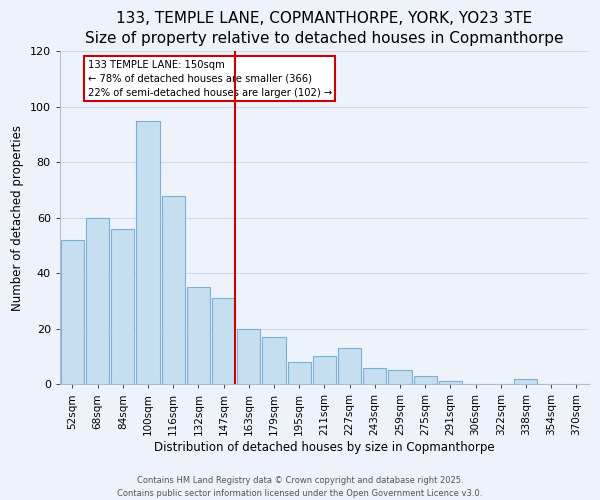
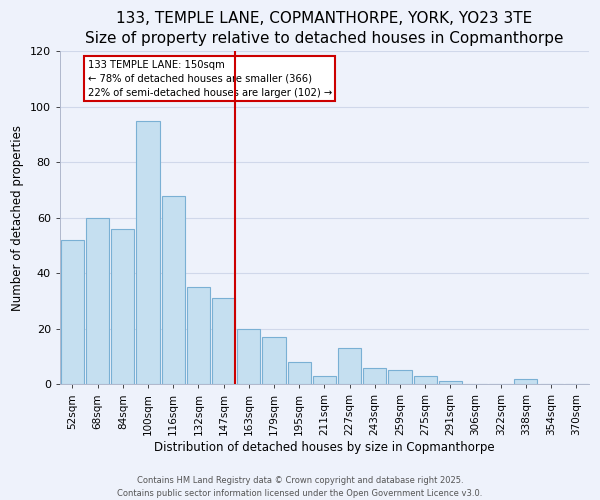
211sqm: 10 -> 3
